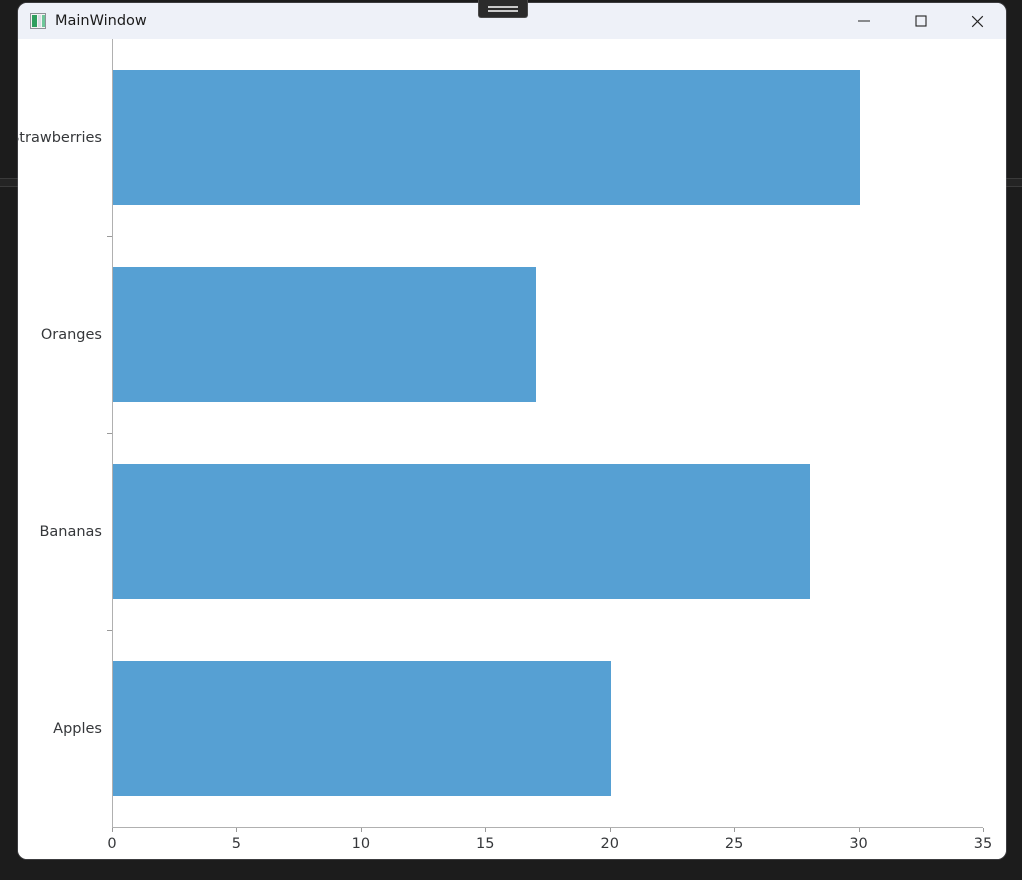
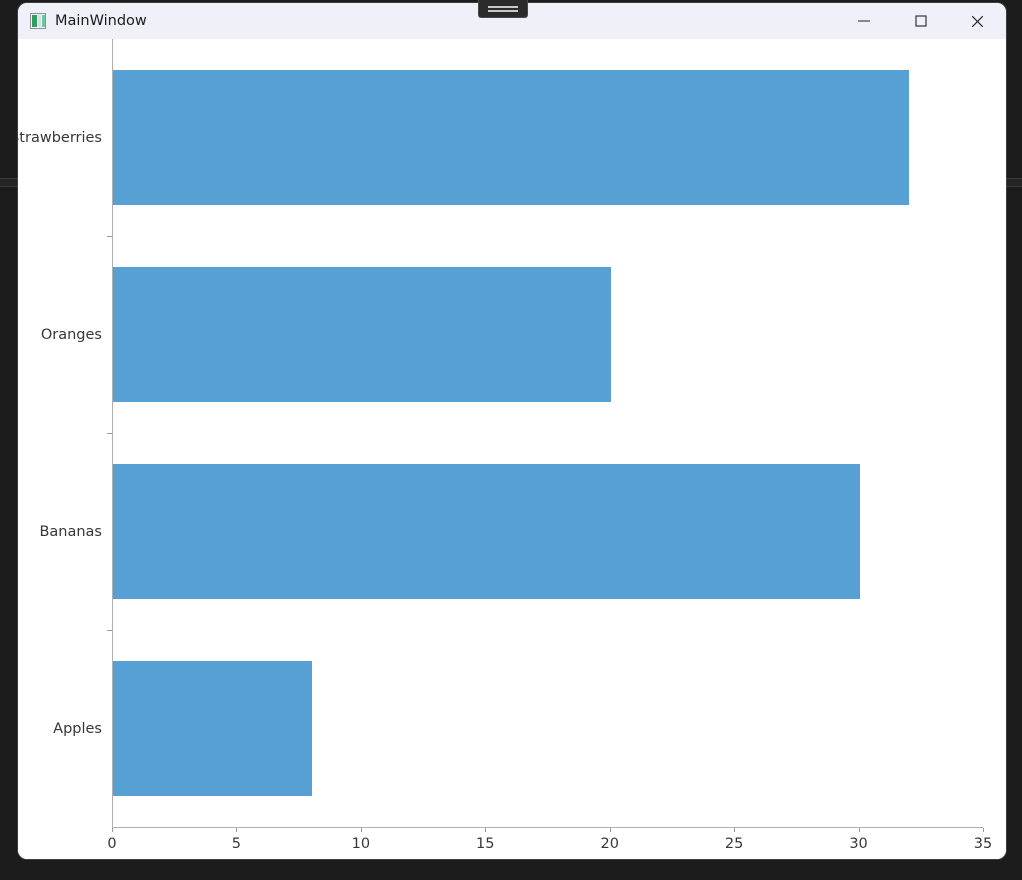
Apples: 20 -> 8
Bananas: 28 -> 30
Oranges: 17 -> 20
Strawberries: 30 -> 32
